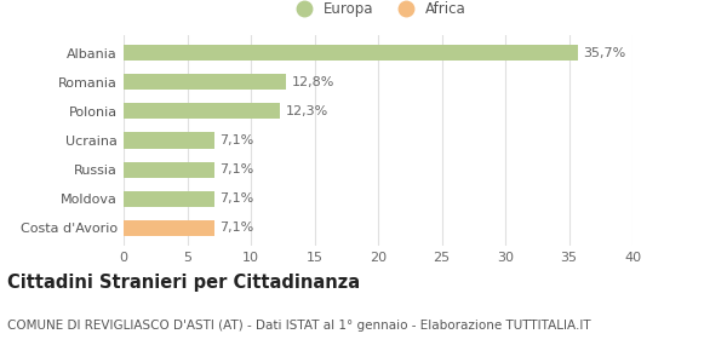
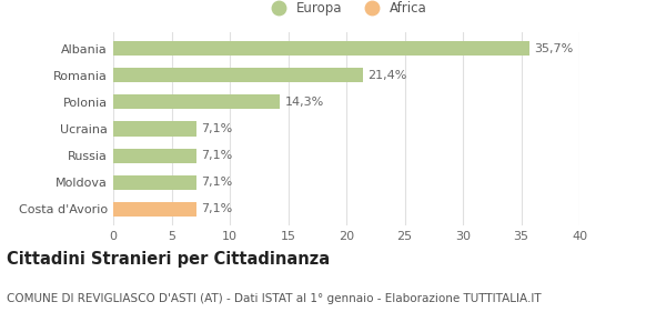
Romania: 12,8% -> 21,4%
Polonia: 12,3% -> 14,3%
